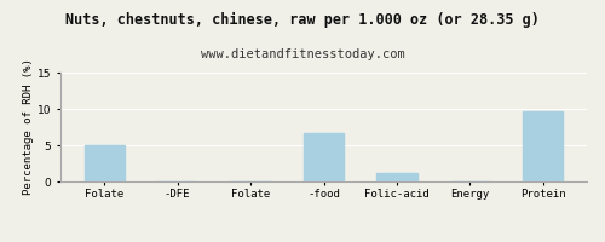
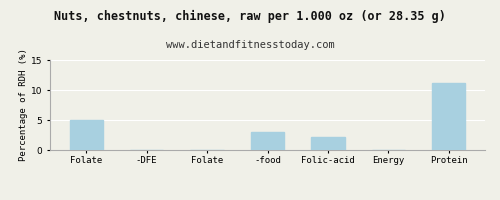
-food: 6.6 -> 3.0
Folic-acid: 1.2 -> 2.1
Protein: 9.6 -> 11.2
